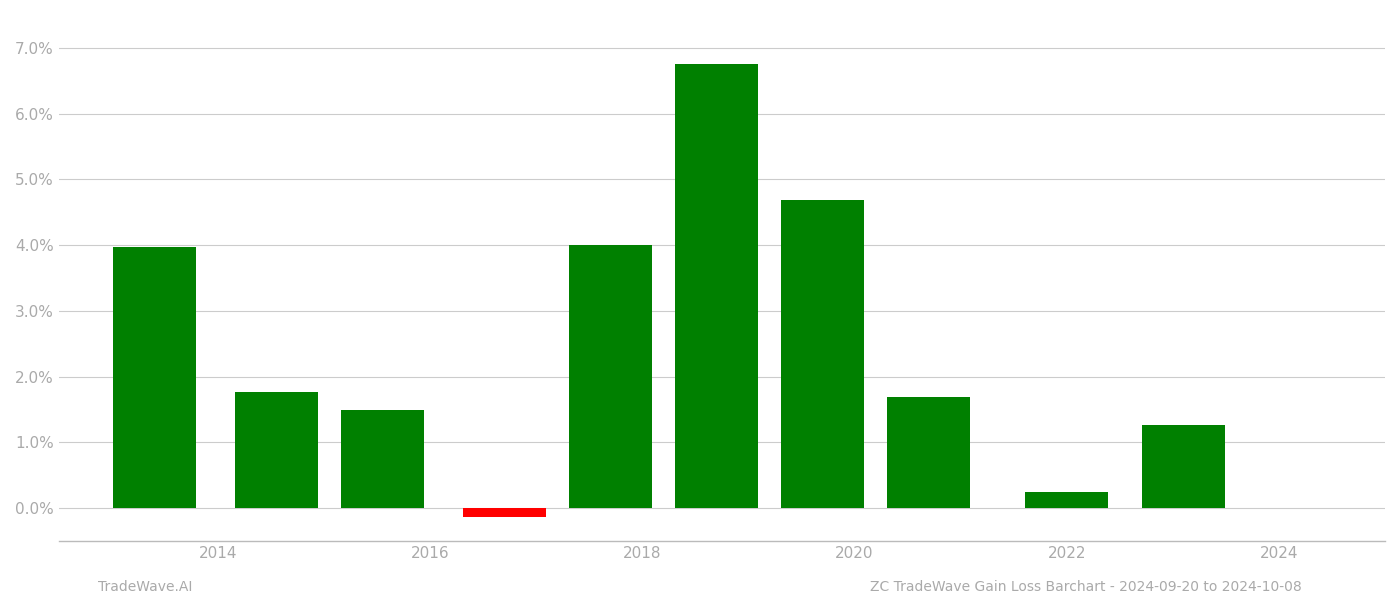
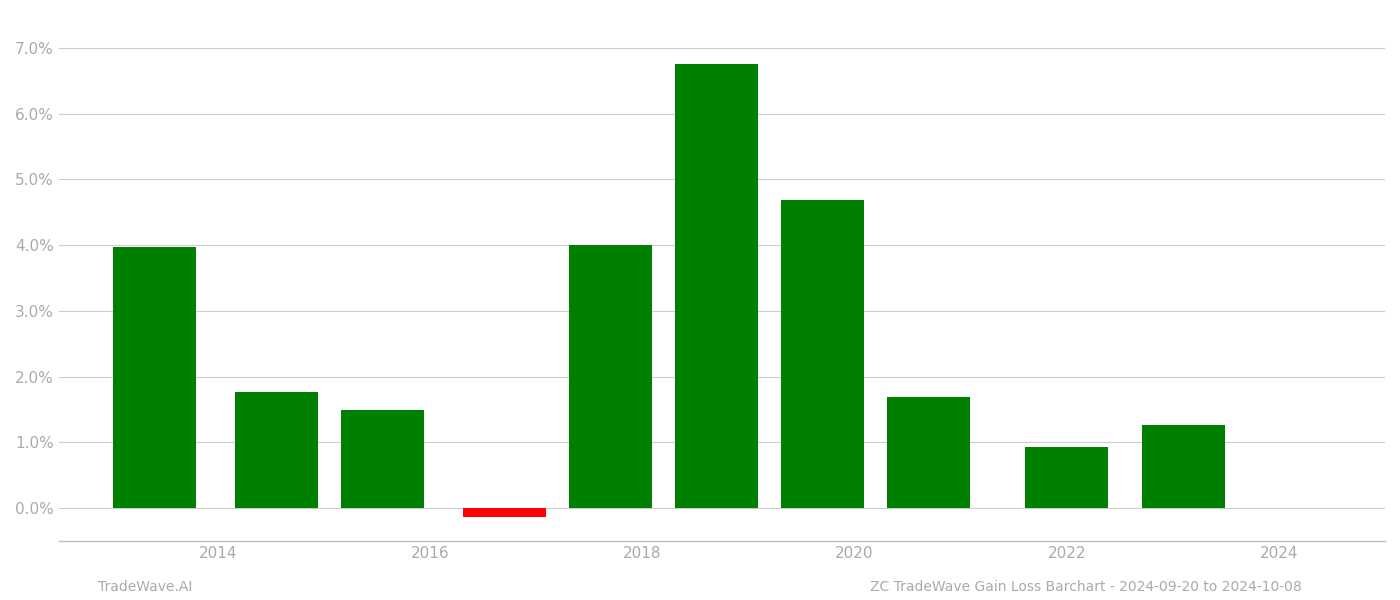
2022: 0.24% -> 0.93%
